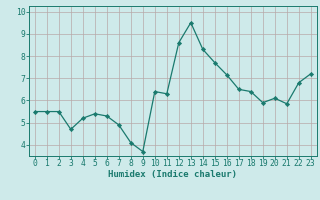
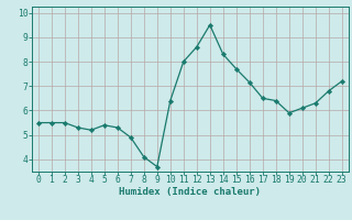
3: 4.70 -> 5.30
11: 6.30 -> 8.00
21: 5.85 -> 6.30
